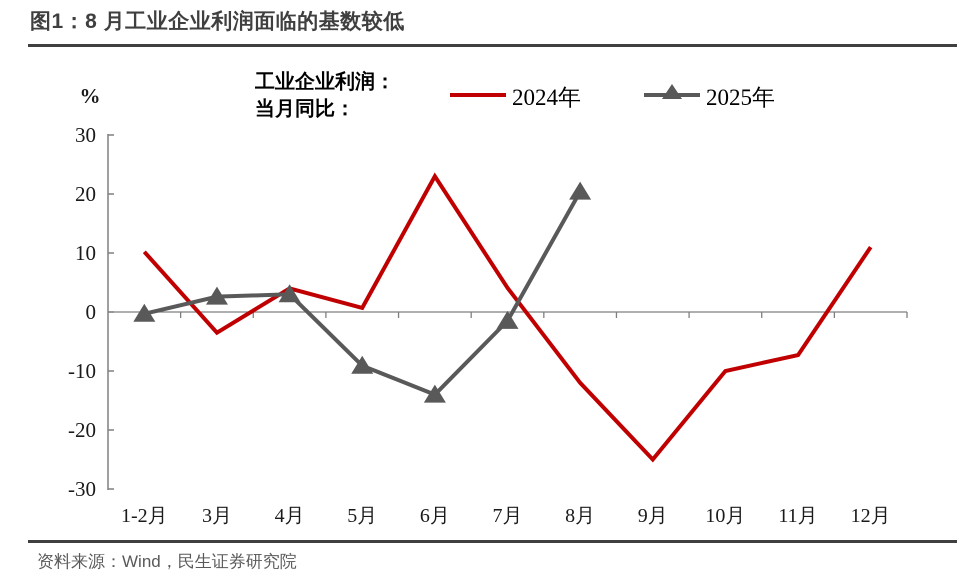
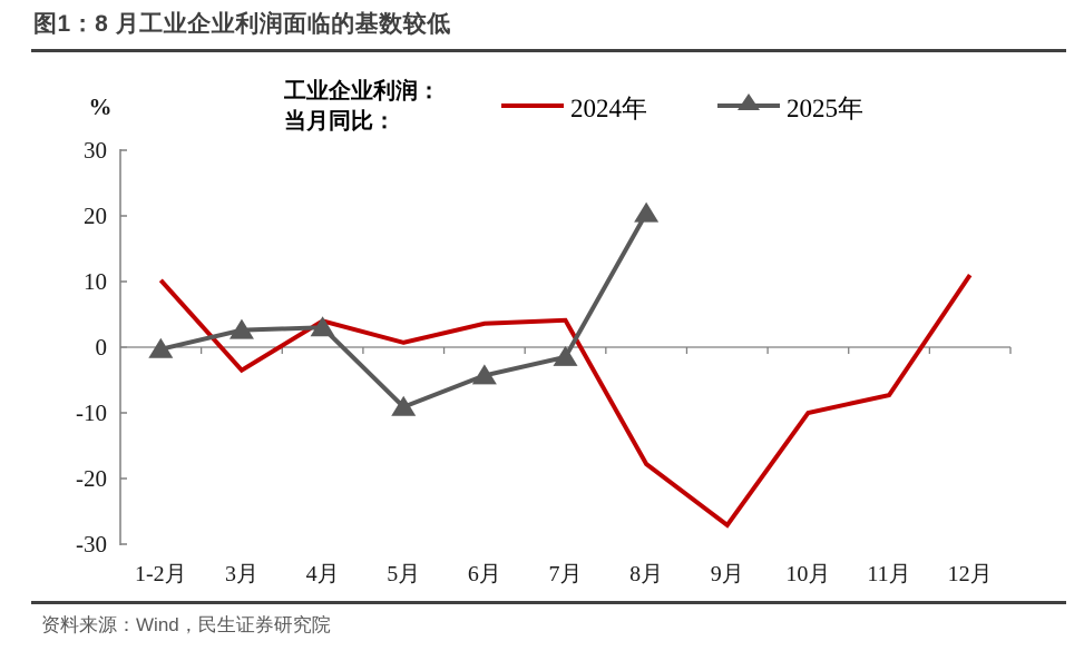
2024年/6月: 23 -> 4
2025年/6月: -14 -> -4
2024年/8月: -12 -> -18
2024年/9月: -25 -> -27
